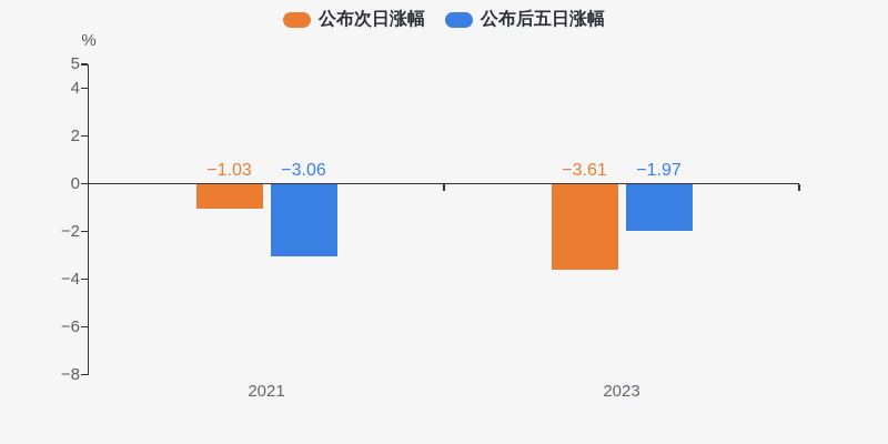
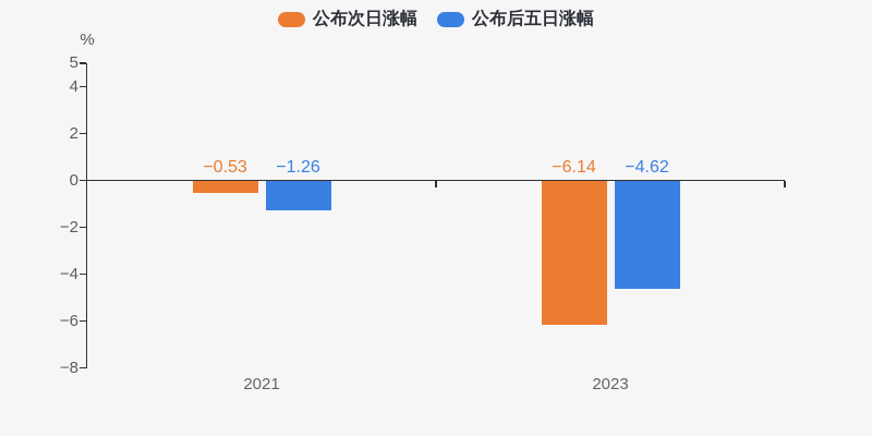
公布次日涨幅/2021: −1.03 -> −0.53
公布后五日涨幅/2021: −3.06 -> −1.26
公布次日涨幅/2023: −3.61 -> −6.14
公布后五日涨幅/2023: −1.97 -> −4.62
